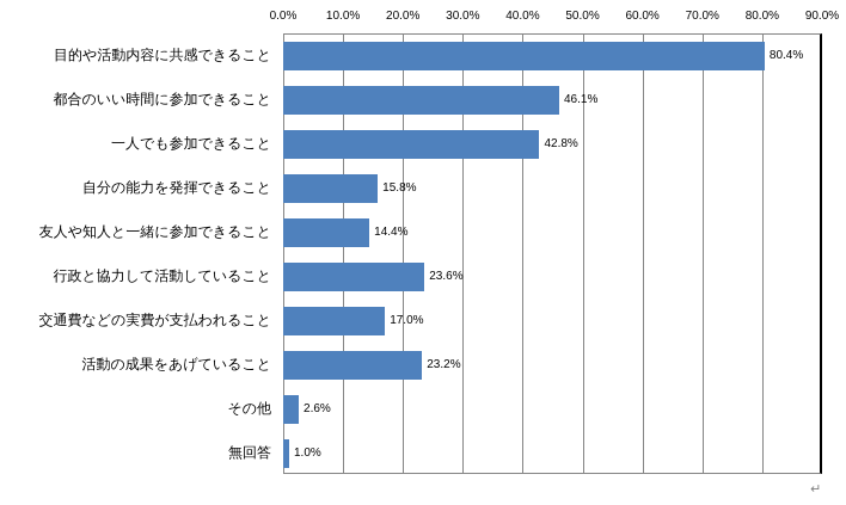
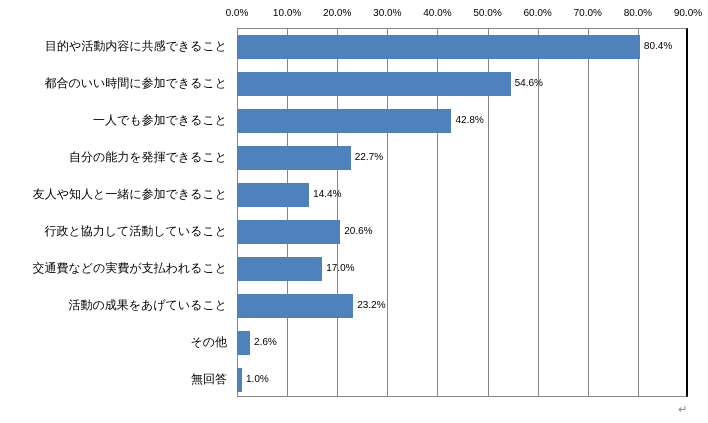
都合のいい時間に参加できること: 46.1% -> 54.6%
自分の能力を発揮できること: 15.8% -> 22.7%
行政と協力して活動していること: 23.6% -> 20.6%
